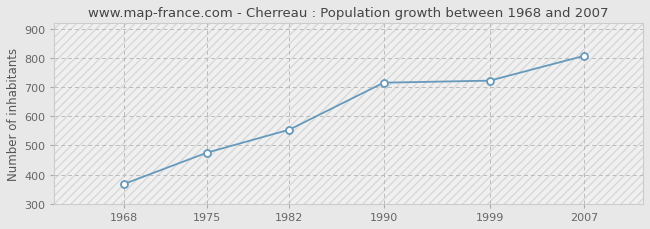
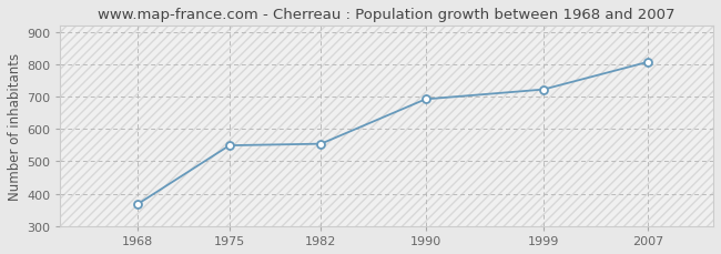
1975: 475 -> 549
1990: 715 -> 692
